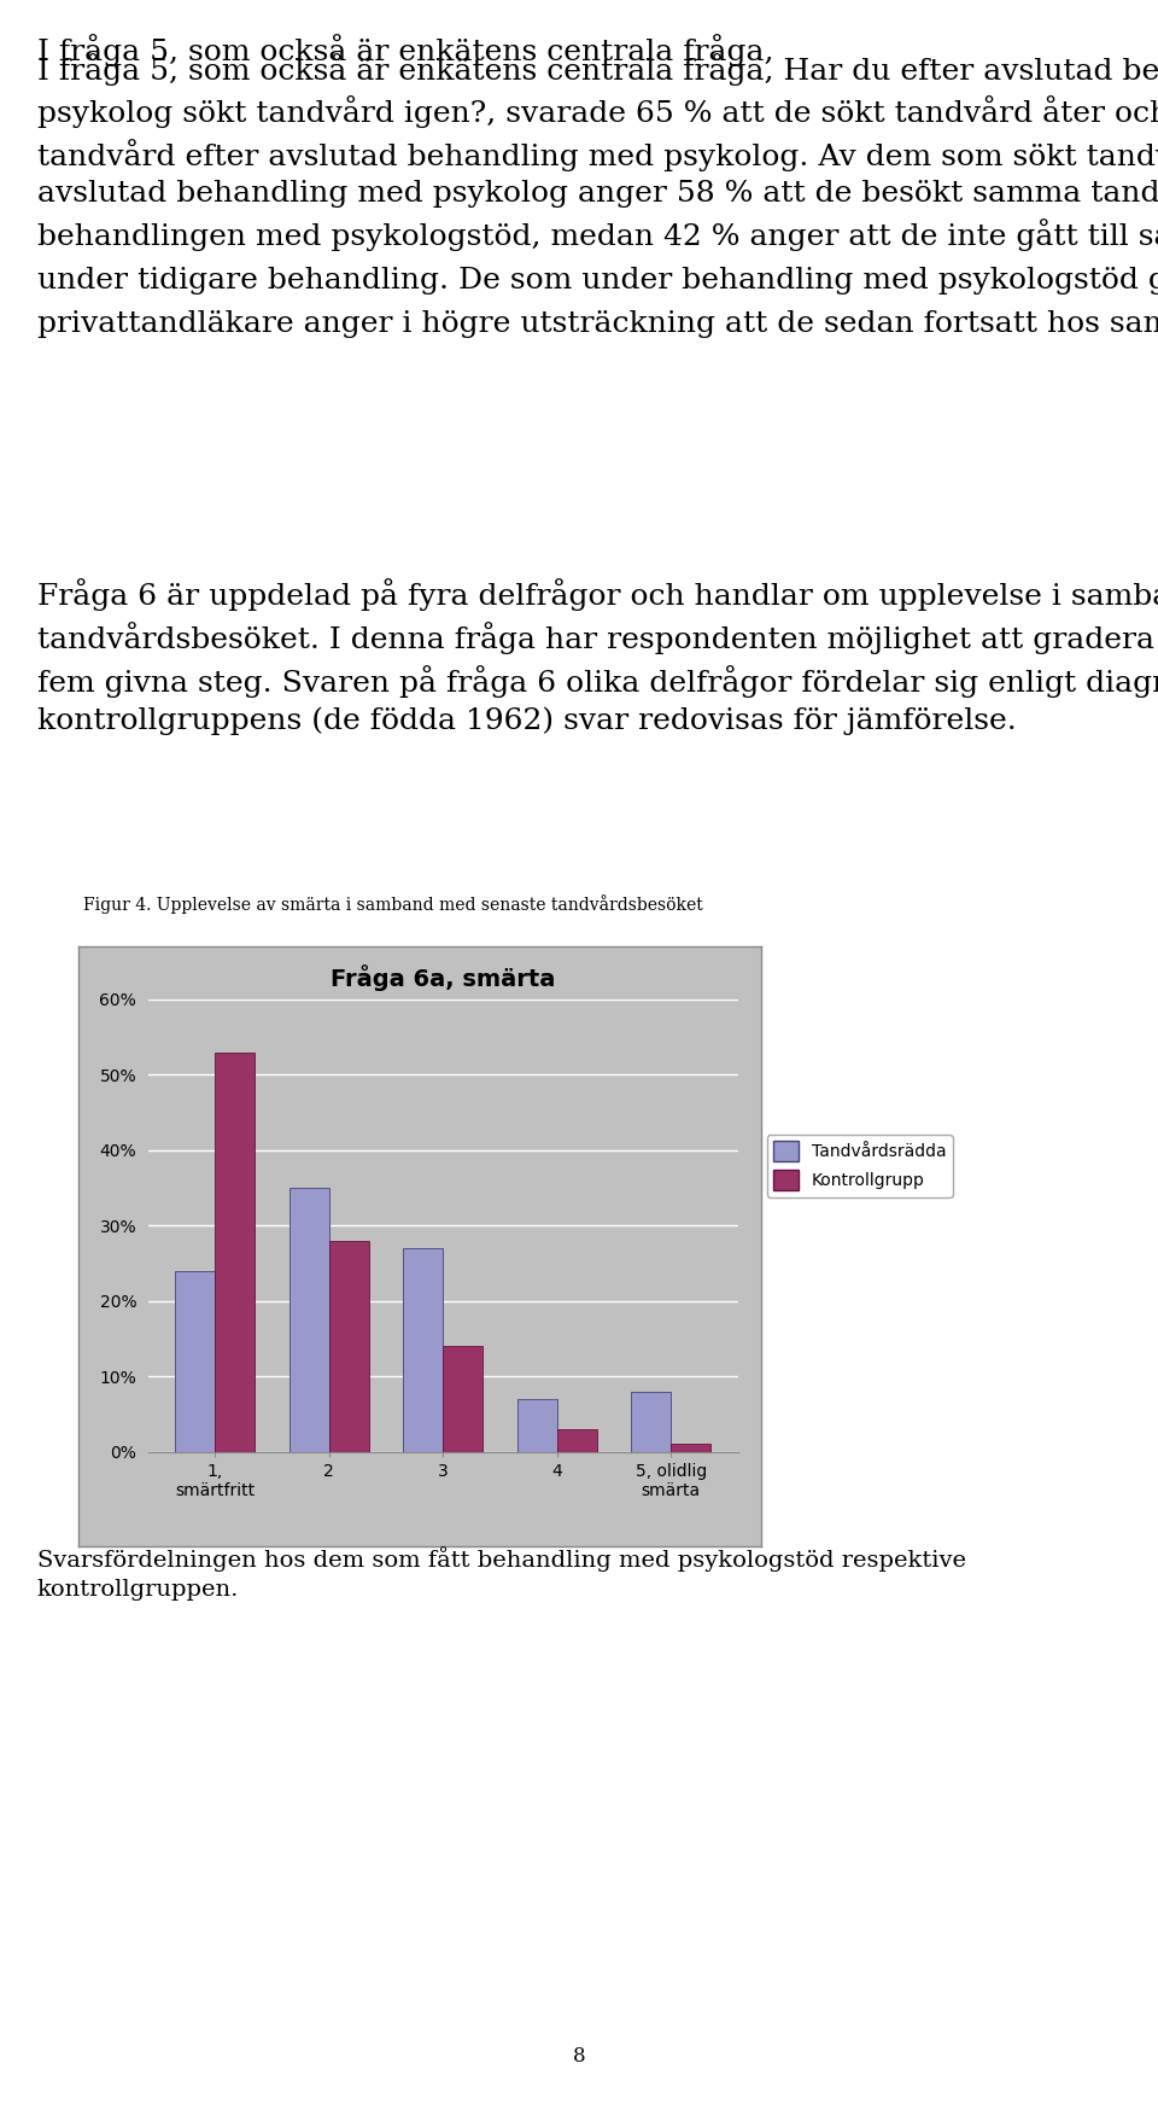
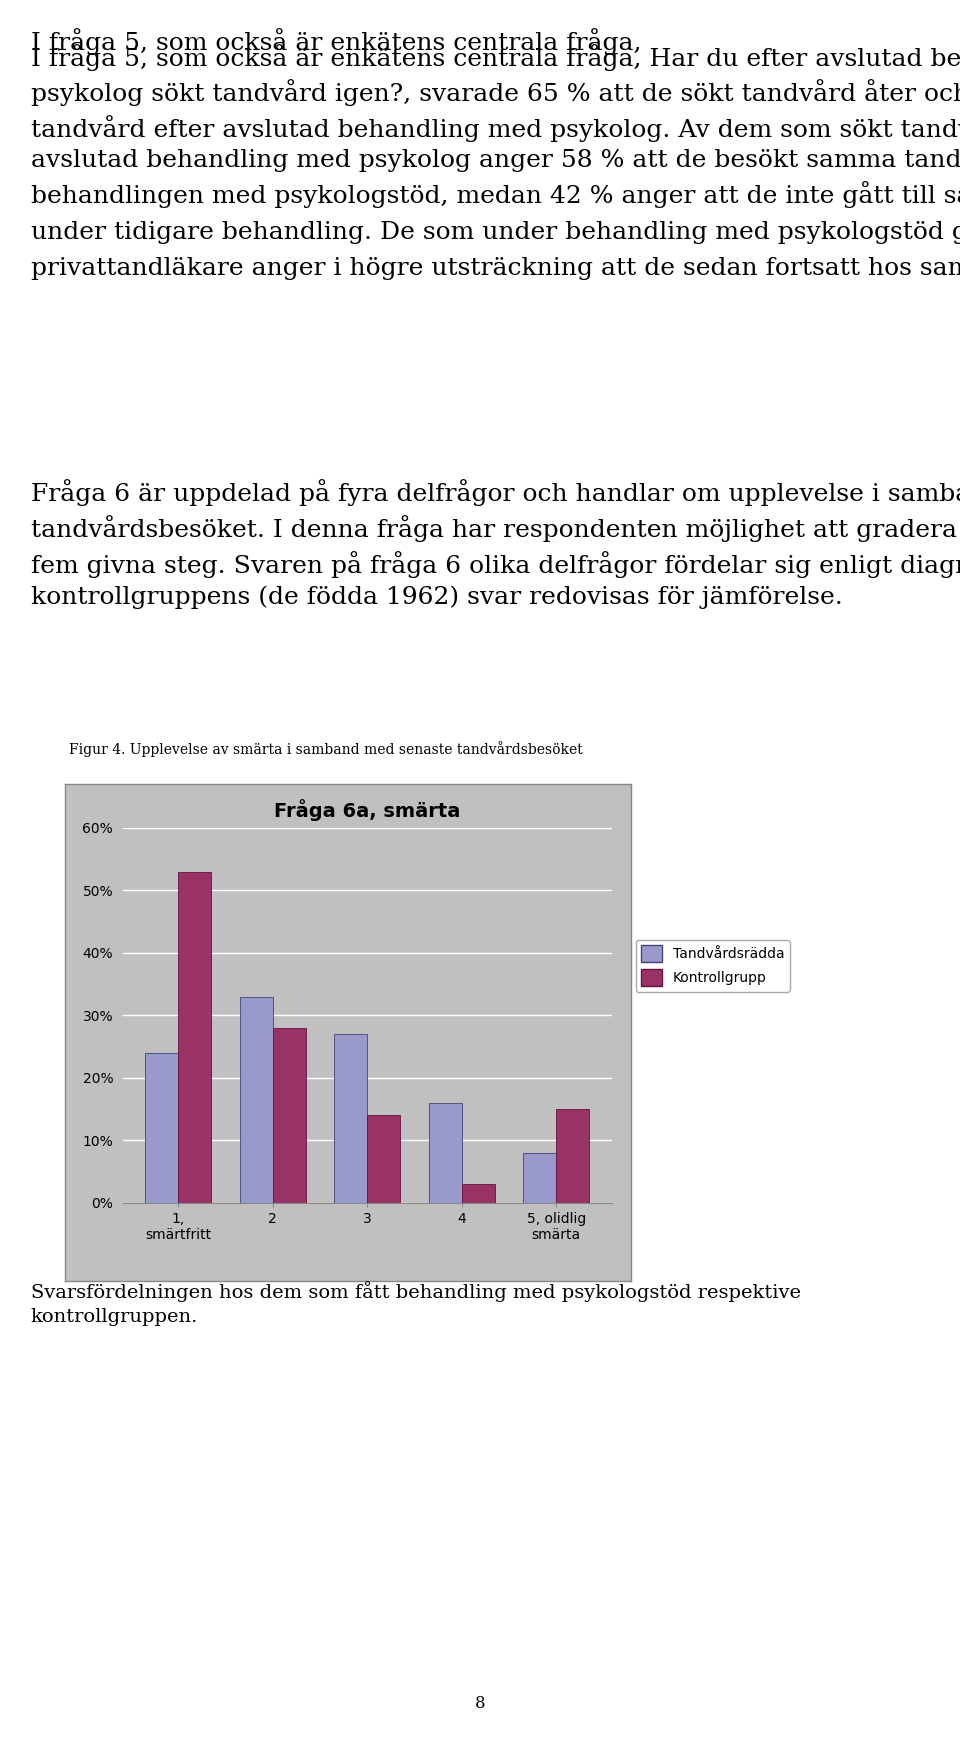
Tandvårdsrädda/2: 35% -> 33%
Tandvårdsrädda/4: 7% -> 16%
Kontrollgrupp/5, olidlig smärta: 1% -> 15%
